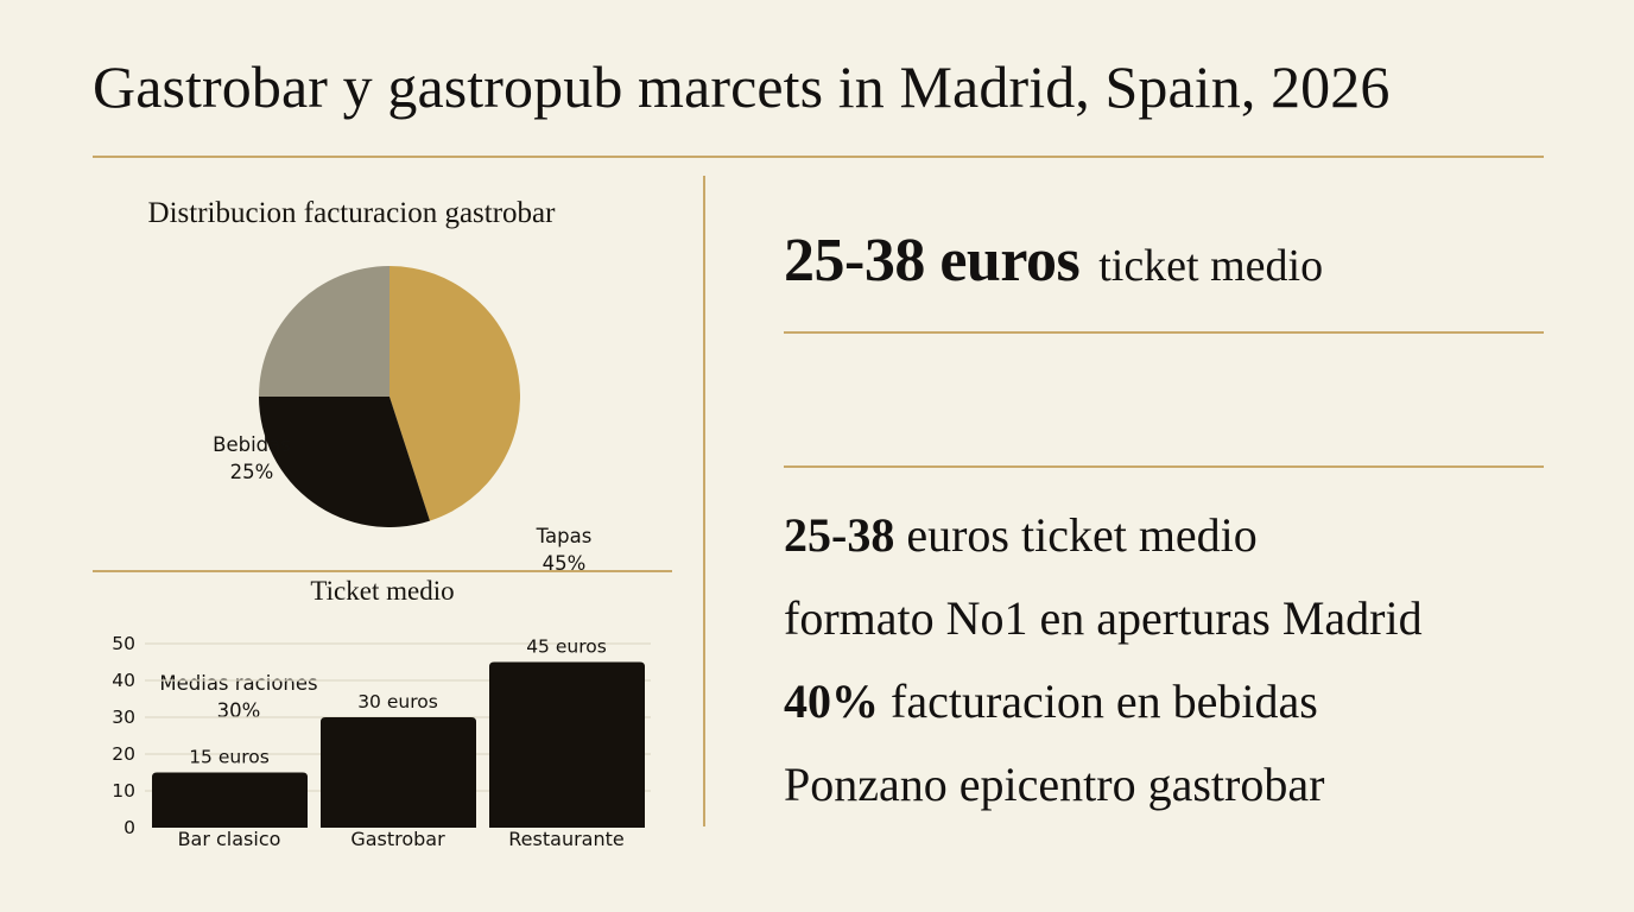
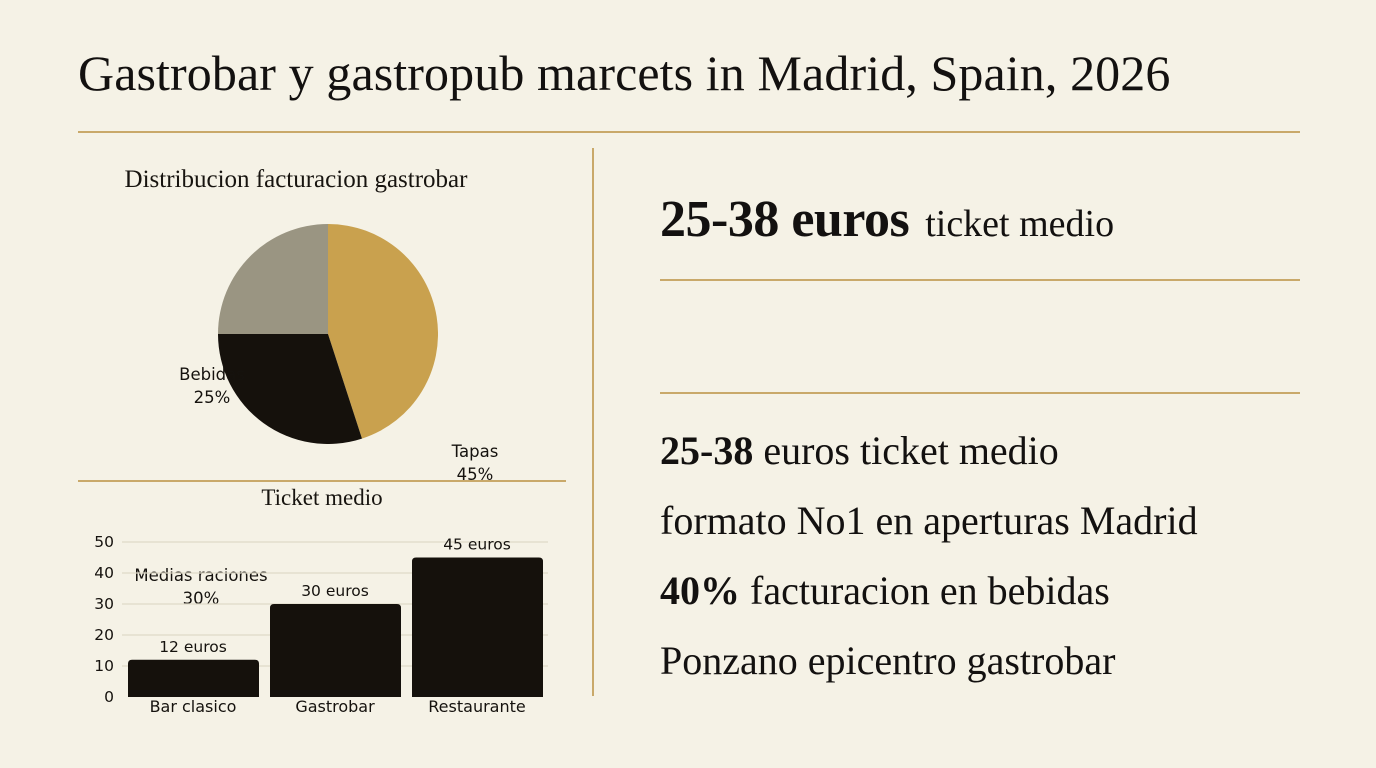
Ticket medio/Bar clasico: 15 -> 12
